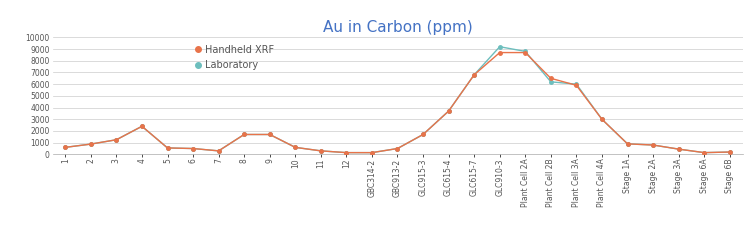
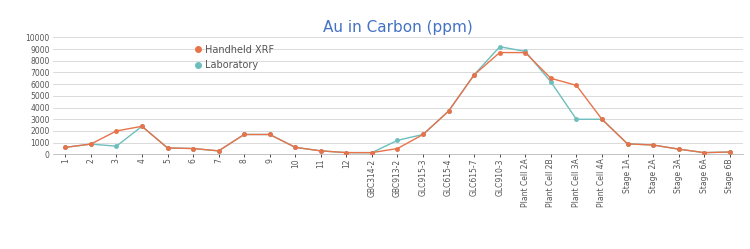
Handheld XRF/3: 1200 -> 2000
Laboratory/3: 1200 -> 700
Laboratory/GBC913-2: 500 -> 1200
Laboratory/Plant Cell 3A: 6000 -> 3000
